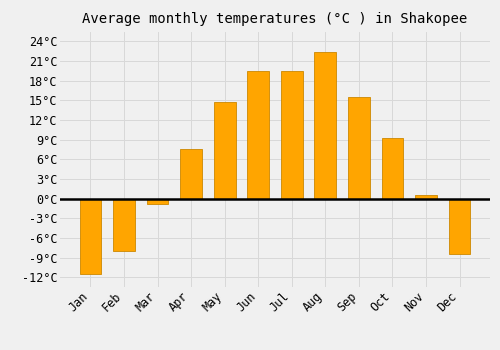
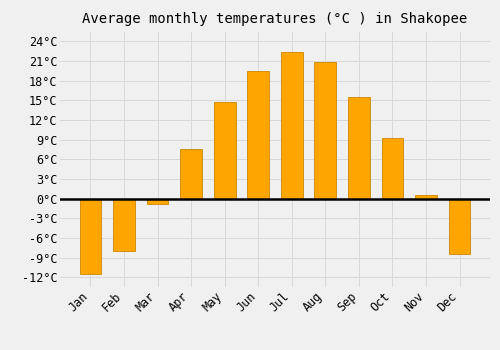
Jul: 19.4°C -> 22.3°C
Aug: 22.4°C -> 20.8°C
